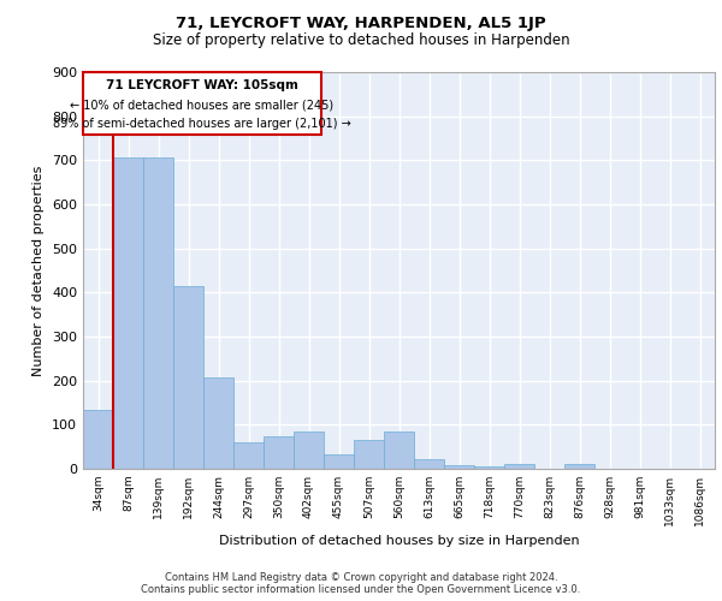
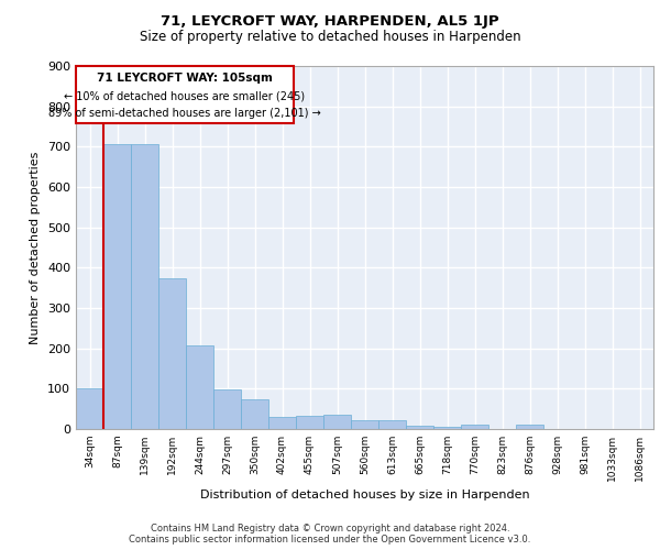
34sqm: 135 -> 100
192sqm: 415 -> 375
297sqm: 60 -> 97
402sqm: 85 -> 31
507sqm: 65 -> 35
560sqm: 85 -> 22
